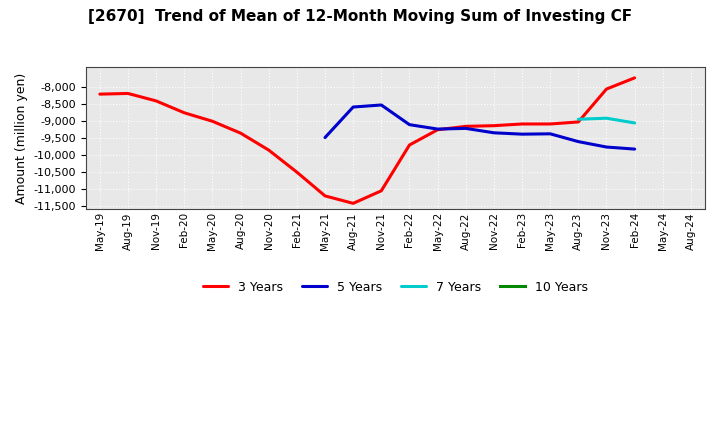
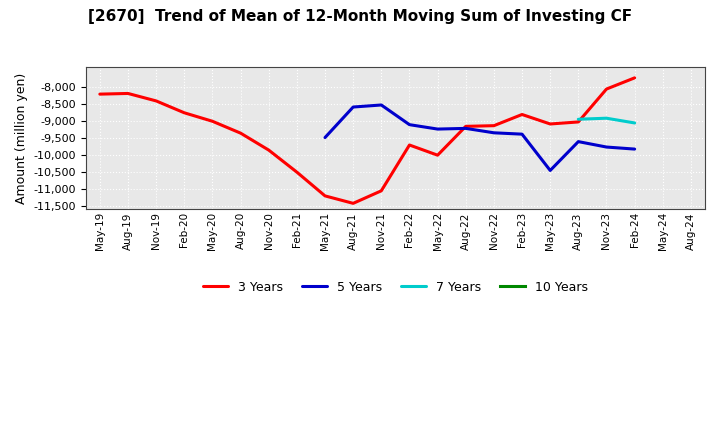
3 Years/May-22: -9,250 -> -10,000
3 Years/Feb-23: -9,080 -> -8,800
5 Years/May-23: -9,370 -> -10,450
